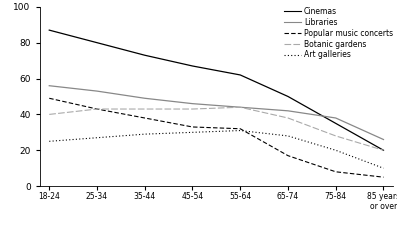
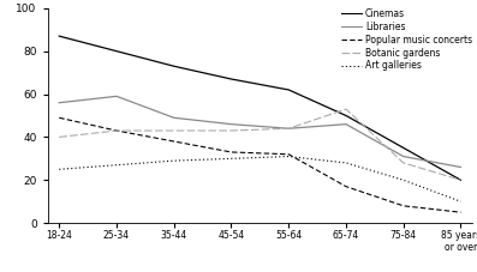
Libraries/25-34: 53 -> 59
Libraries/65-74: 42 -> 46
Botanic gardens/65-74: 38 -> 53
Libraries/75-84: 38 -> 31
